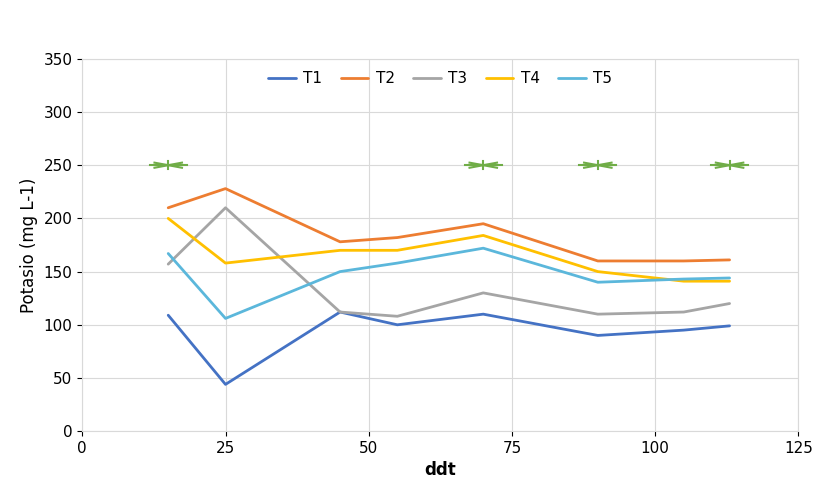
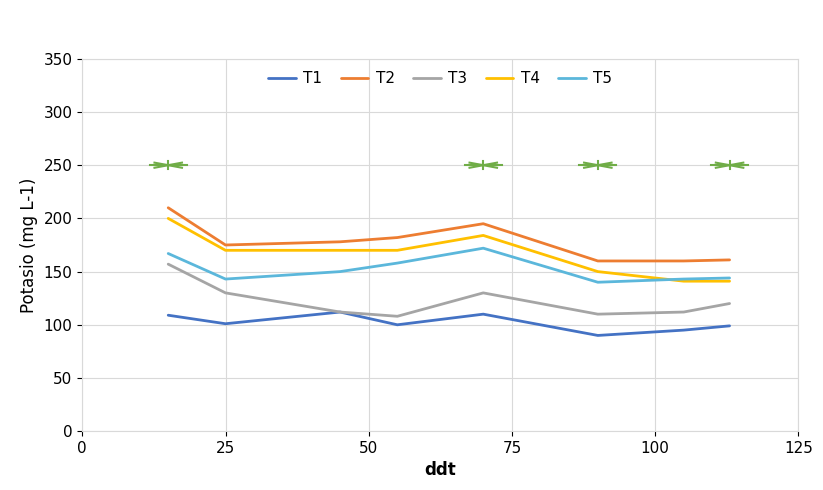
T1/25: 44 -> 101
T2/25: 228 -> 175
T3/25: 210 -> 130
T4/25: 158 -> 170
T5/25: 106 -> 143
